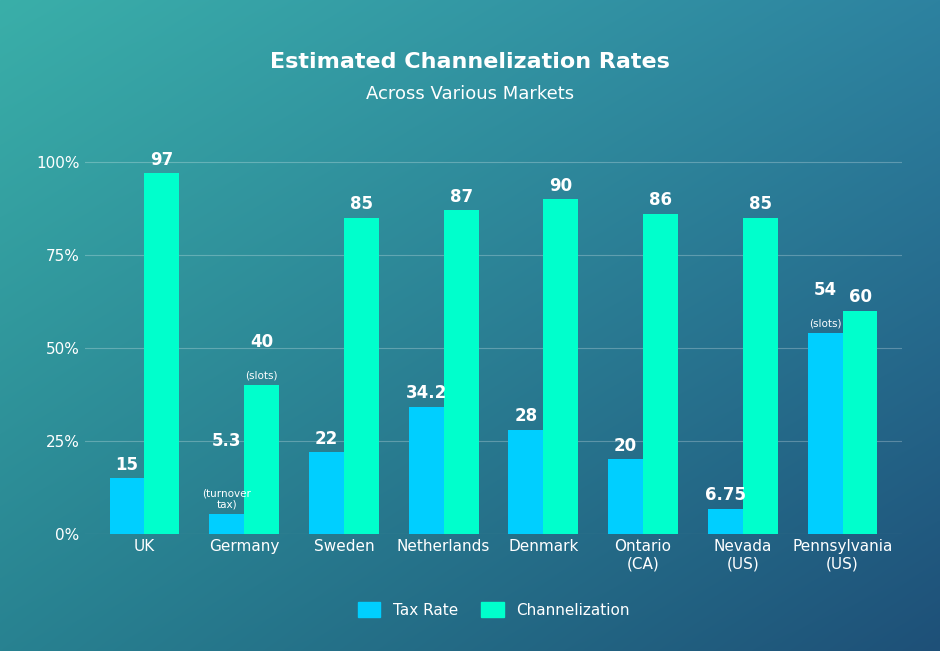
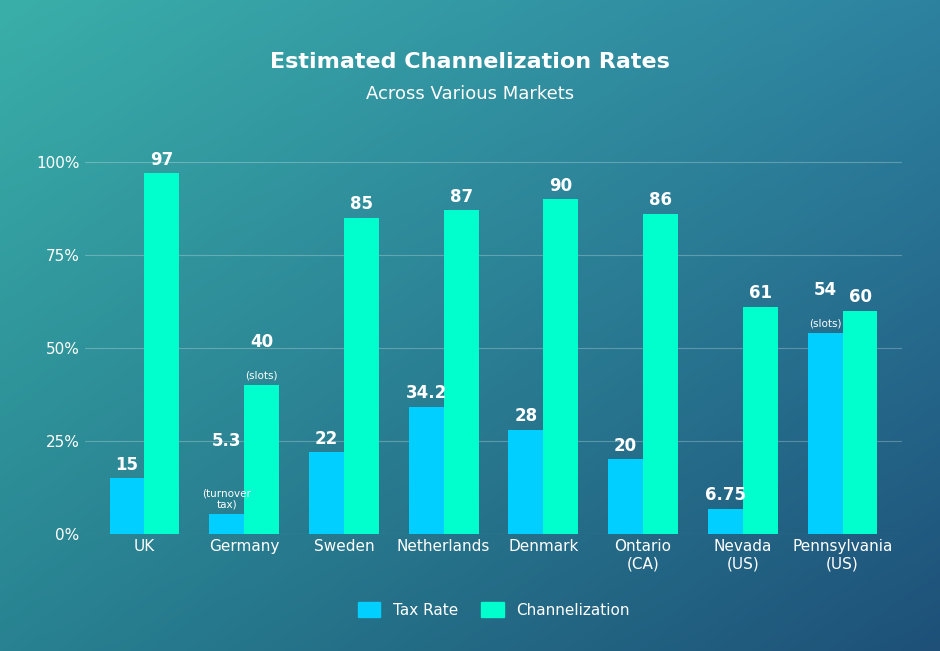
Channelization/Nevada (US): 85 -> 61
